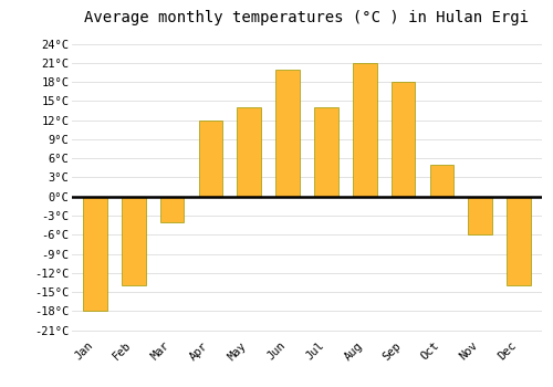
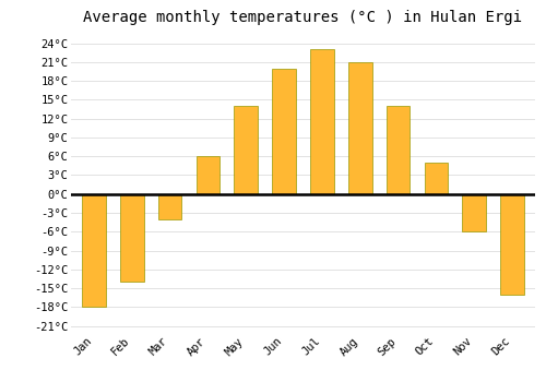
Apr: 12°C -> 6°C
Jul: 14°C -> 23°C
Sep: 18°C -> 14°C
Dec: -14°C -> -16°C
